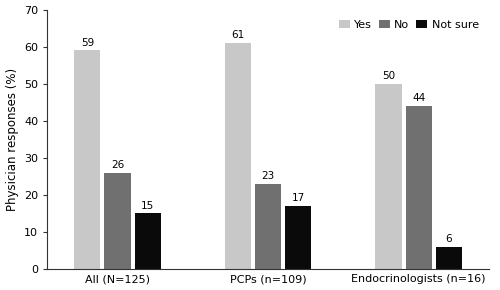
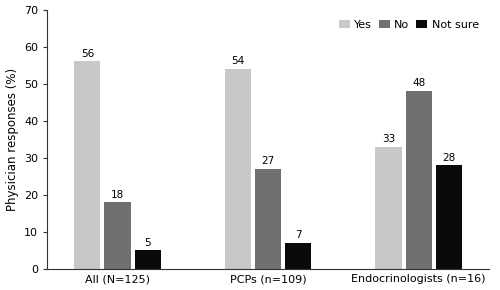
Yes/All (N=125): 59 -> 56
No/All (N=125): 26 -> 18
Not sure/All (N=125): 15 -> 5
Yes/PCPs (n=109): 61 -> 54
No/PCPs (n=109): 23 -> 27
Not sure/PCPs (n=109): 17 -> 7
Yes/Endocrinologists (n=16): 50 -> 33
No/Endocrinologists (n=16): 44 -> 48
Not sure/Endocrinologists (n=16): 6 -> 28
